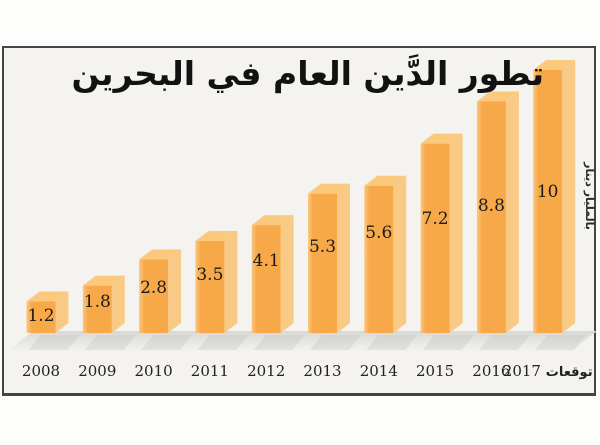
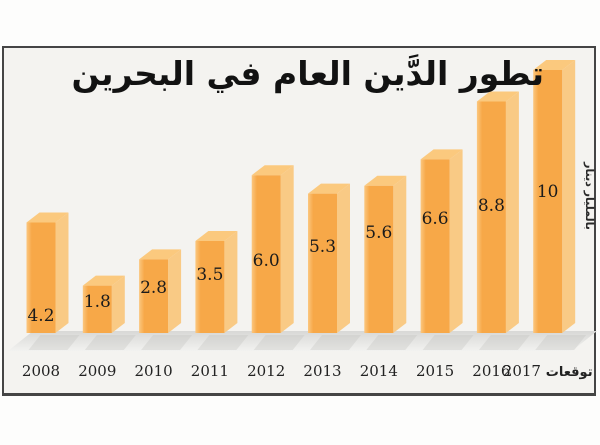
2008: 1.2 -> 4.2
2012: 4.1 -> 6.0
2015: 7.2 -> 6.6
